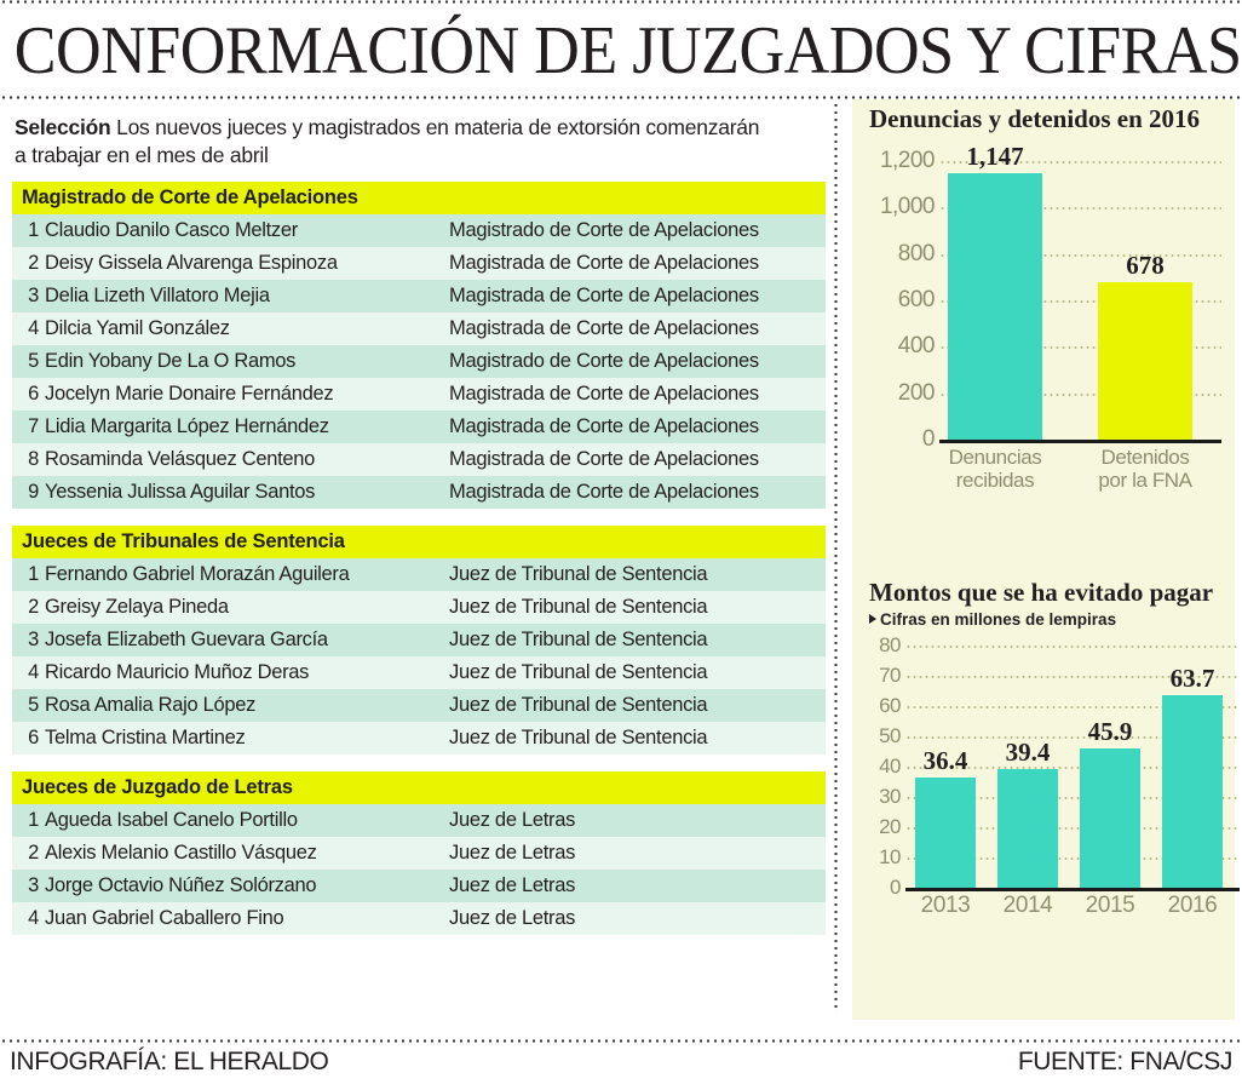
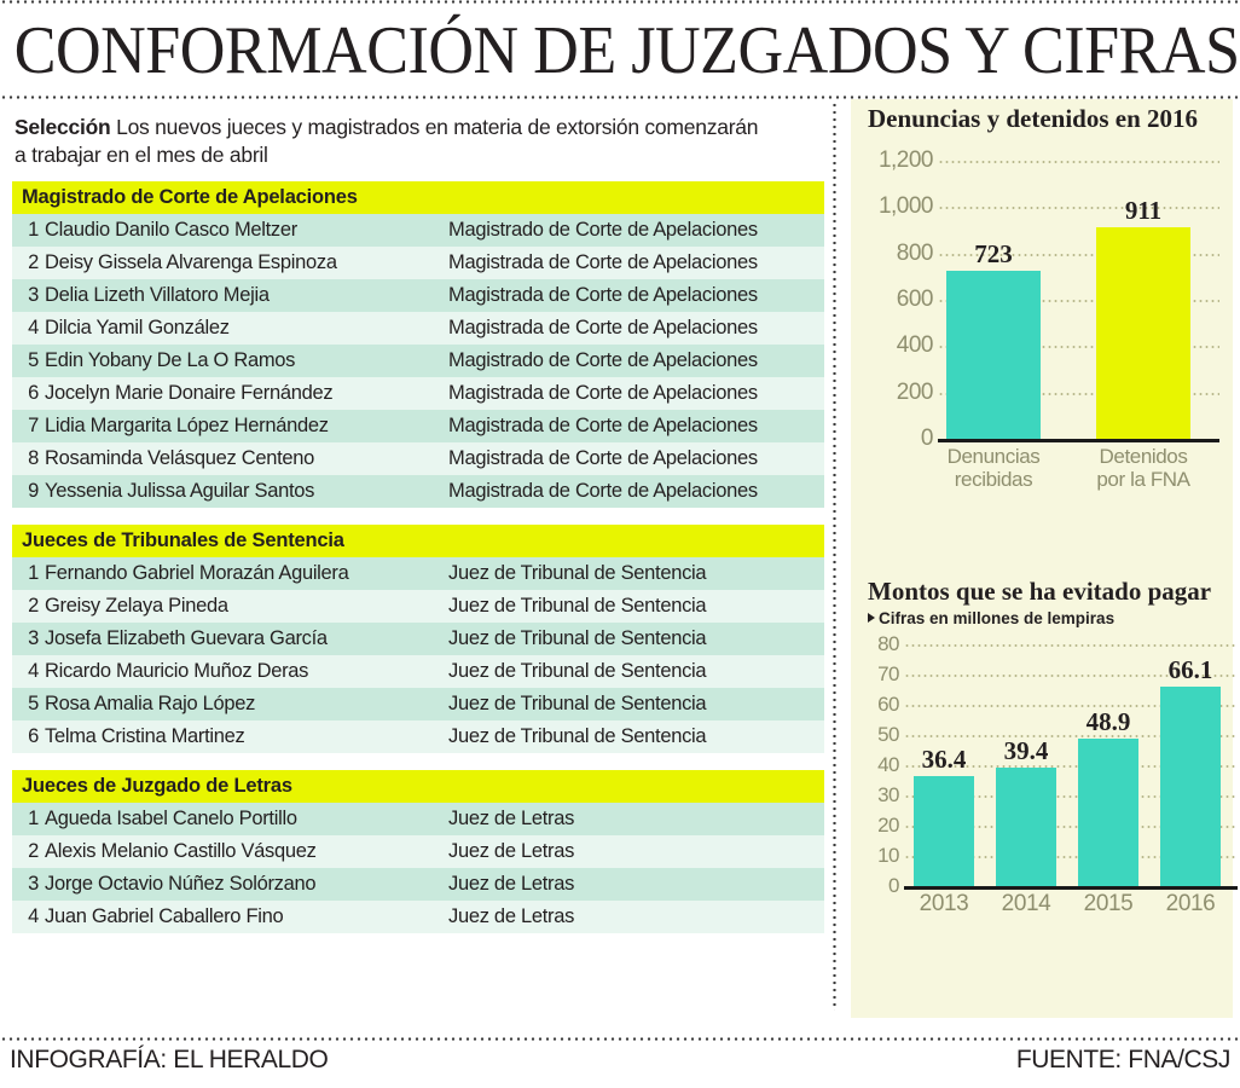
Denuncias y detenidos en 2016/Denuncias recibidas: 1,147 -> 723
Denuncias y detenidos en 2016/Detenidos por la FNA: 678 -> 911
Montos que se ha evitado pagar/2015: 45.9 -> 48.9
Montos que se ha evitado pagar/2016: 63.7 -> 66.1
